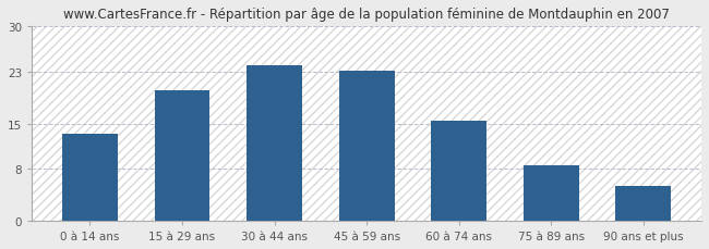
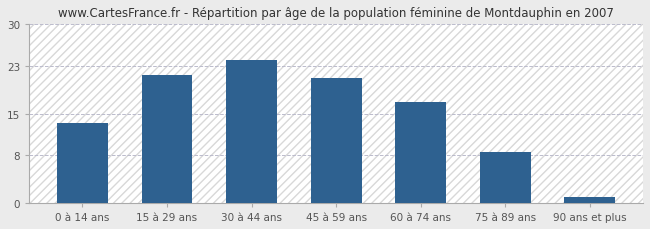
15 à 29 ans: 20.2 -> 21.5
45 à 59 ans: 23.2 -> 21.0
60 à 74 ans: 15.4 -> 17.0
90 ans et plus: 5.4 -> 1.0
